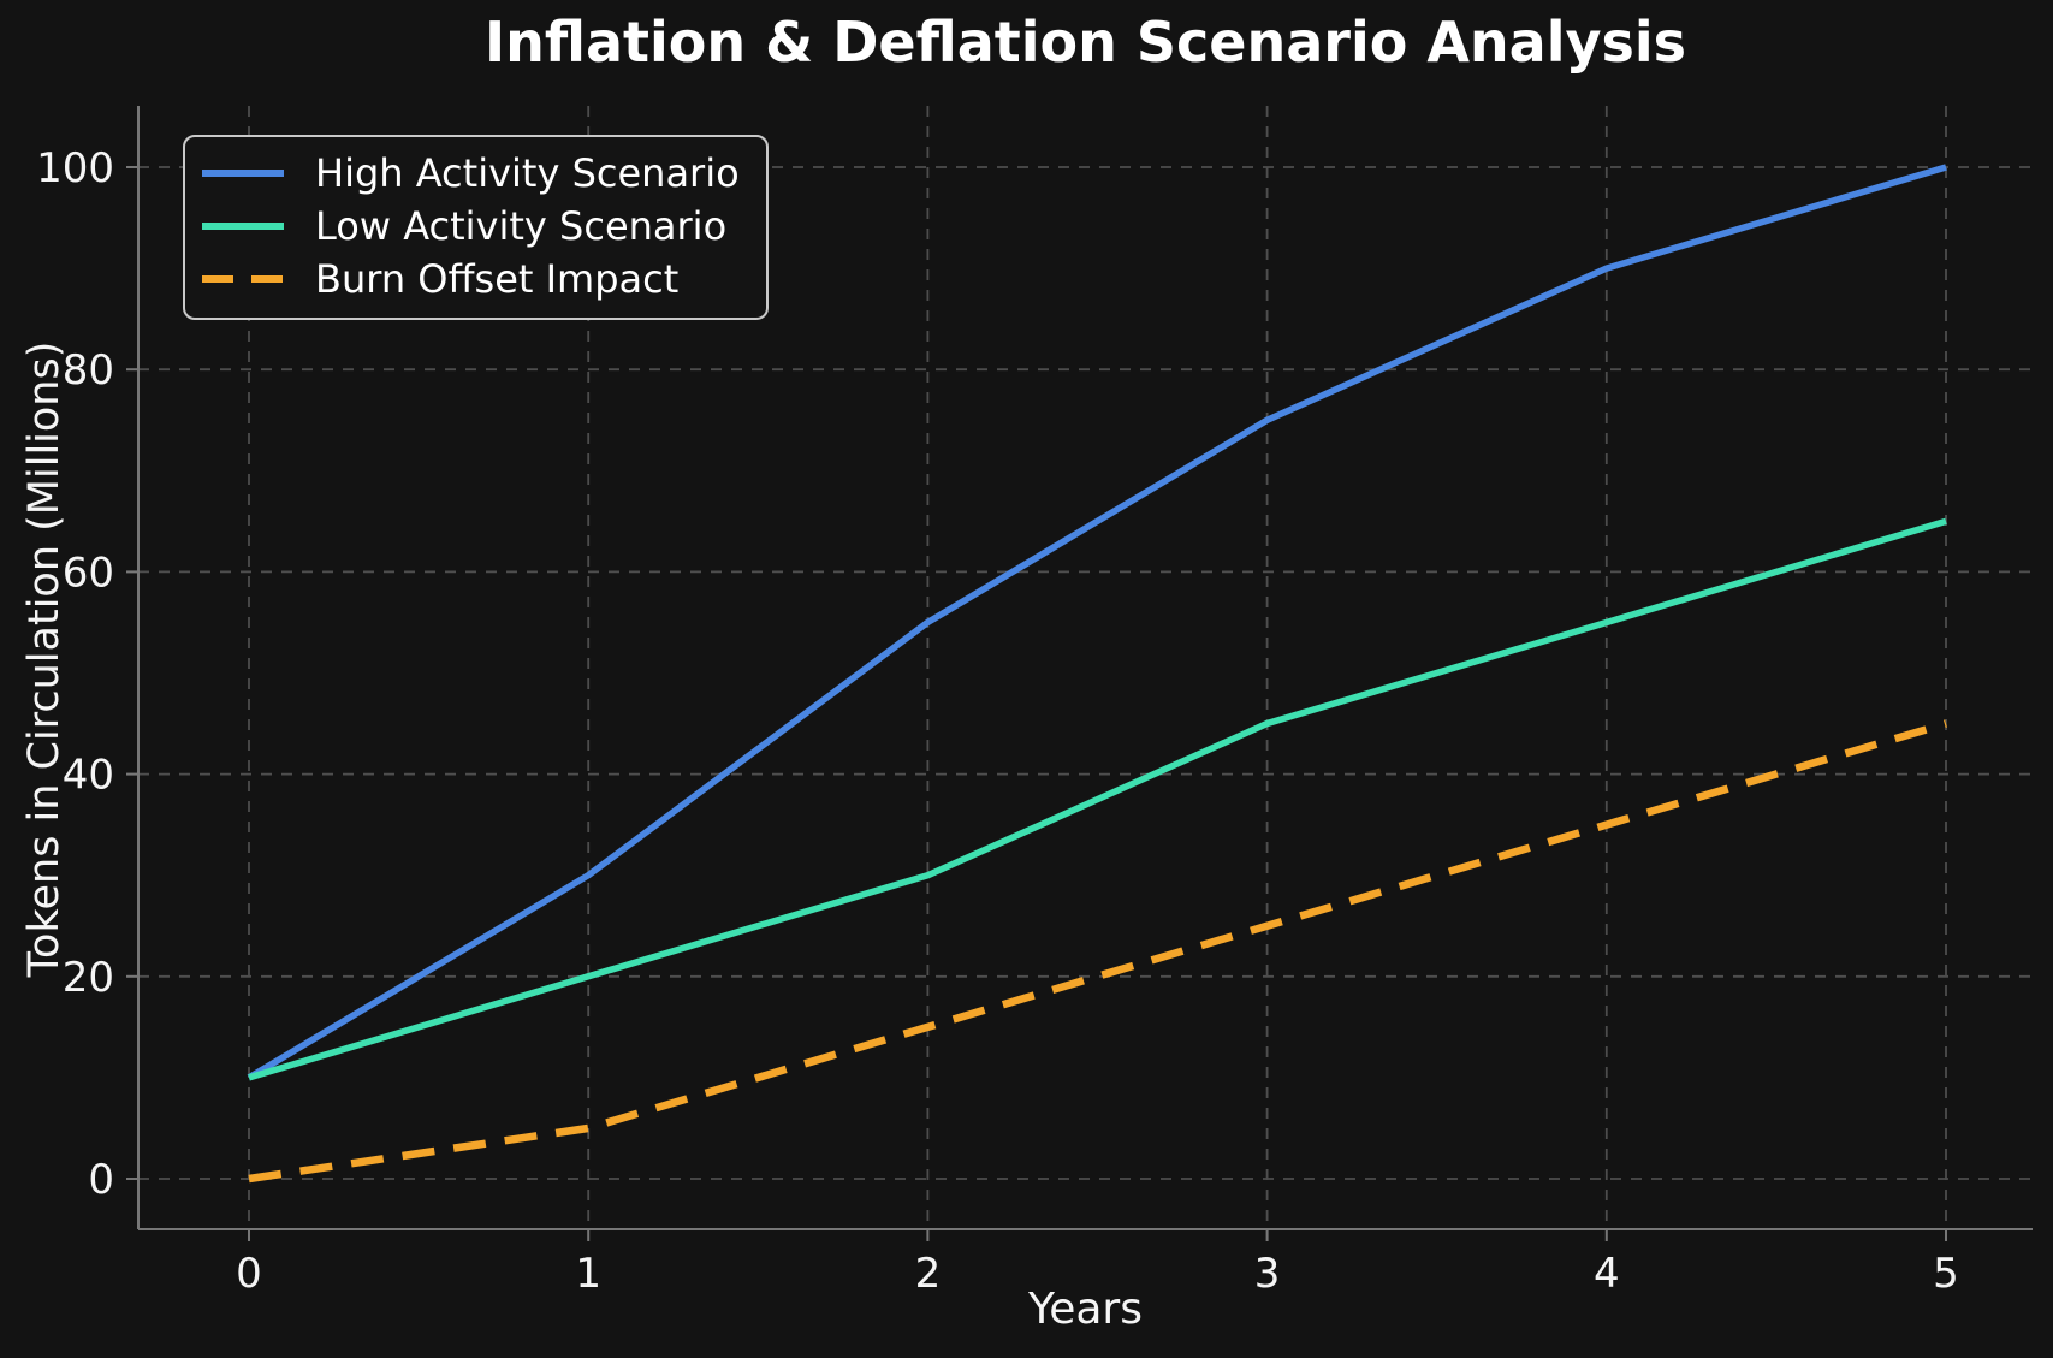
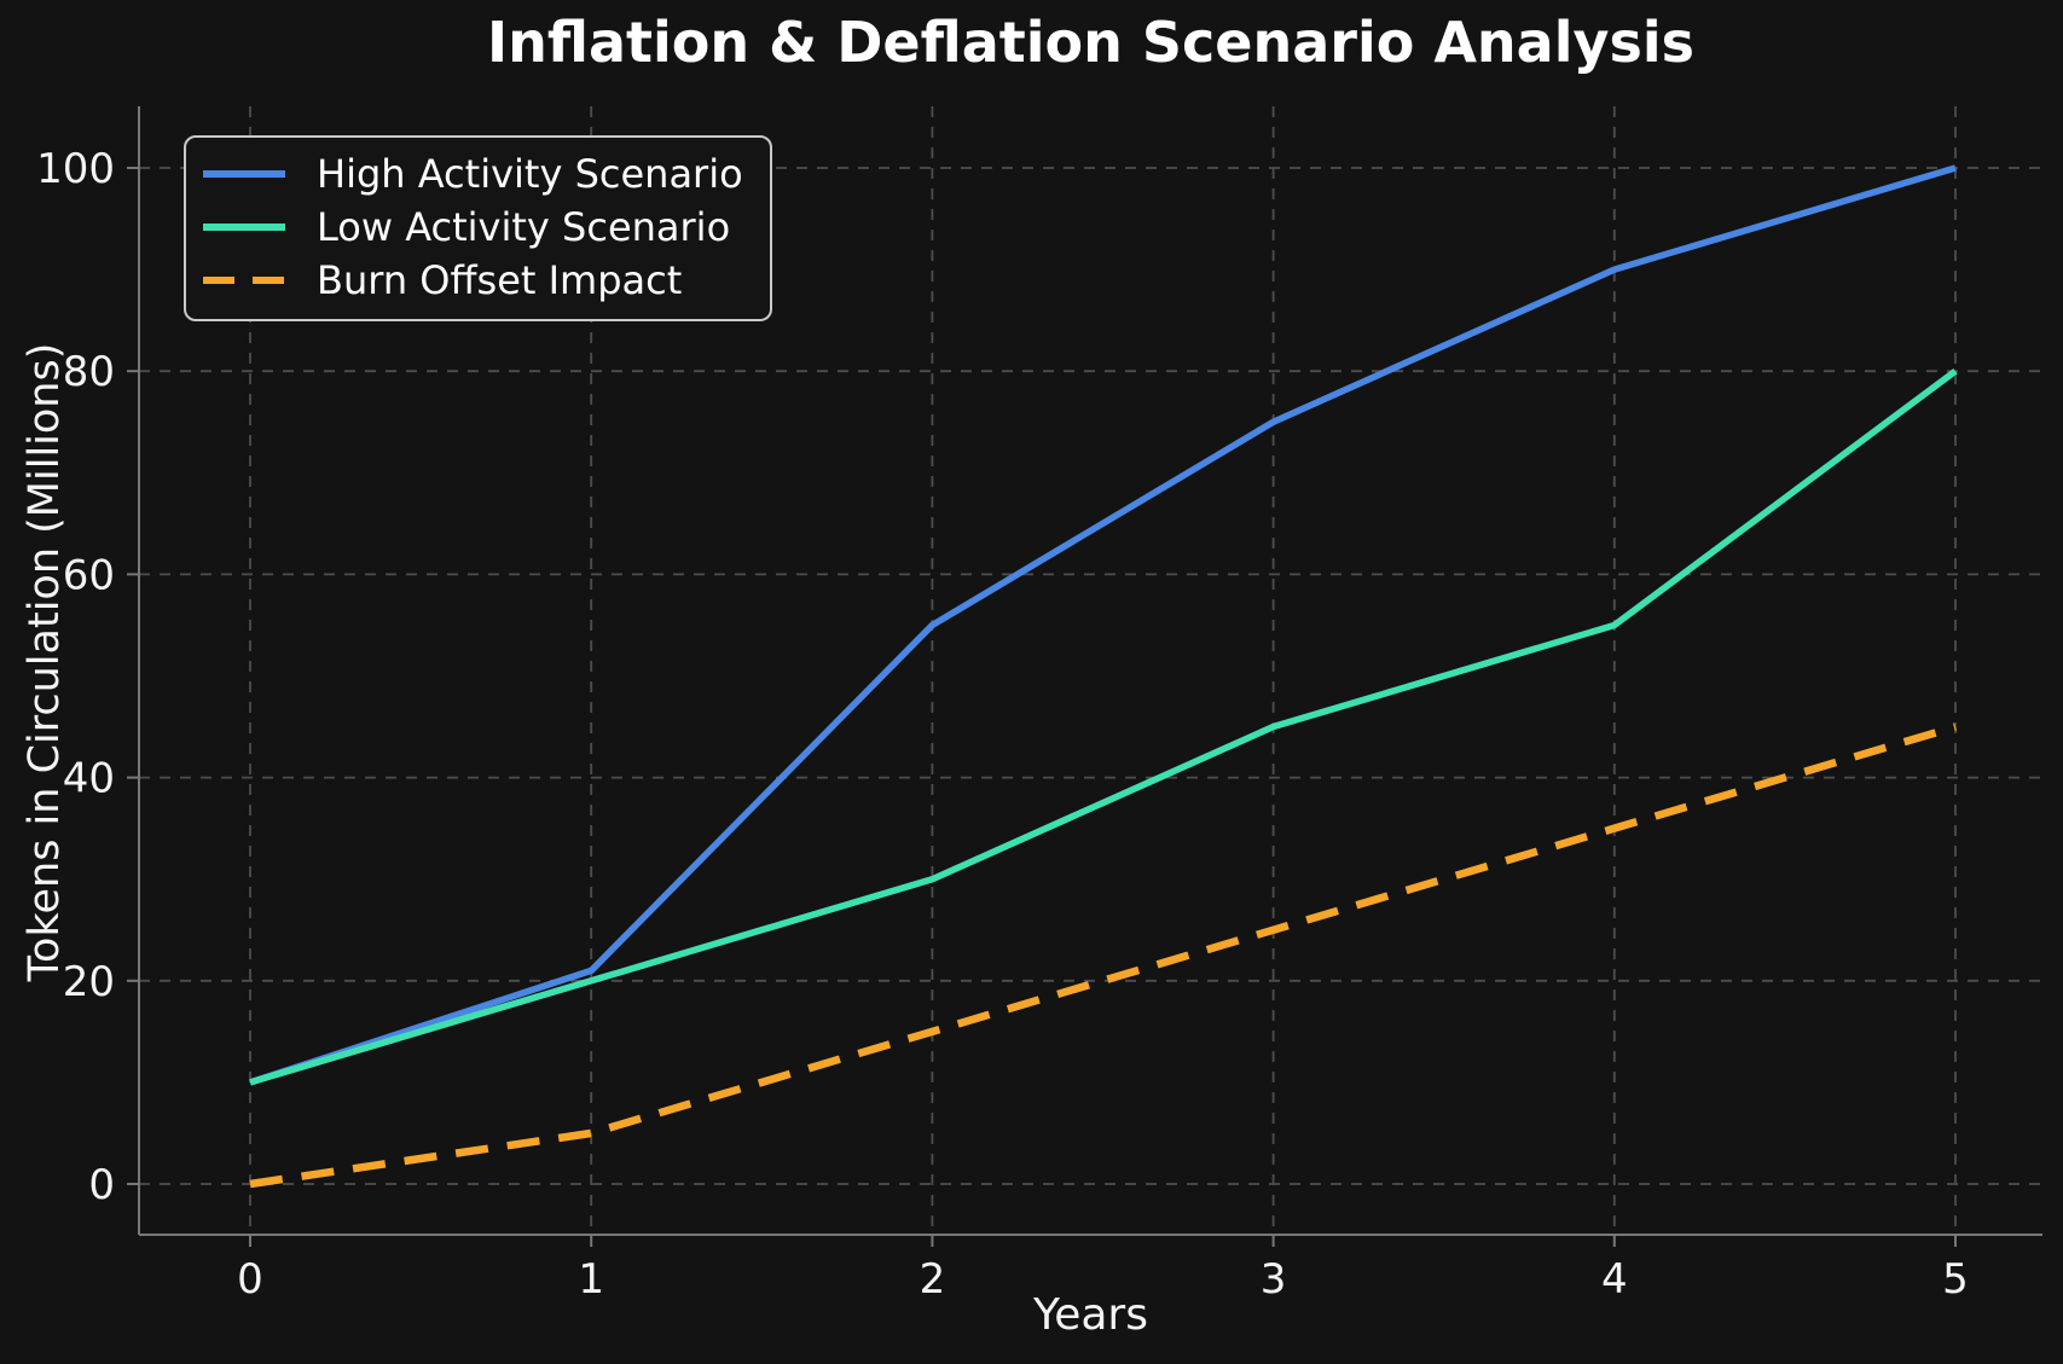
High Activity Scenario/1: 30 -> 21
Low Activity Scenario/5: 65 -> 80
